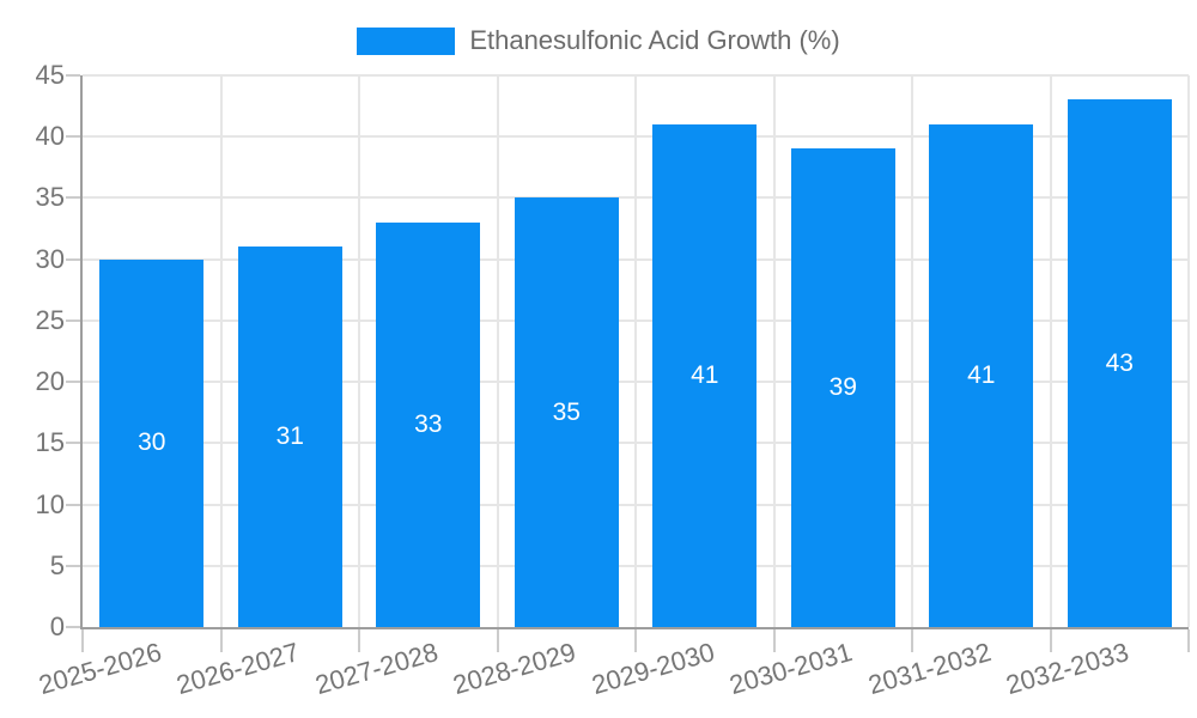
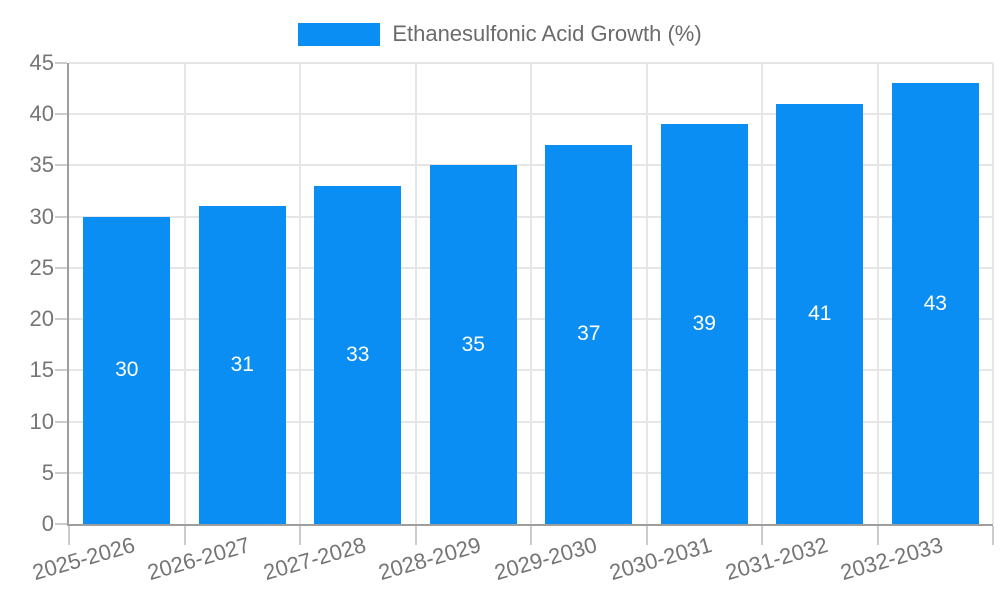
2029-2030: 41 -> 37
